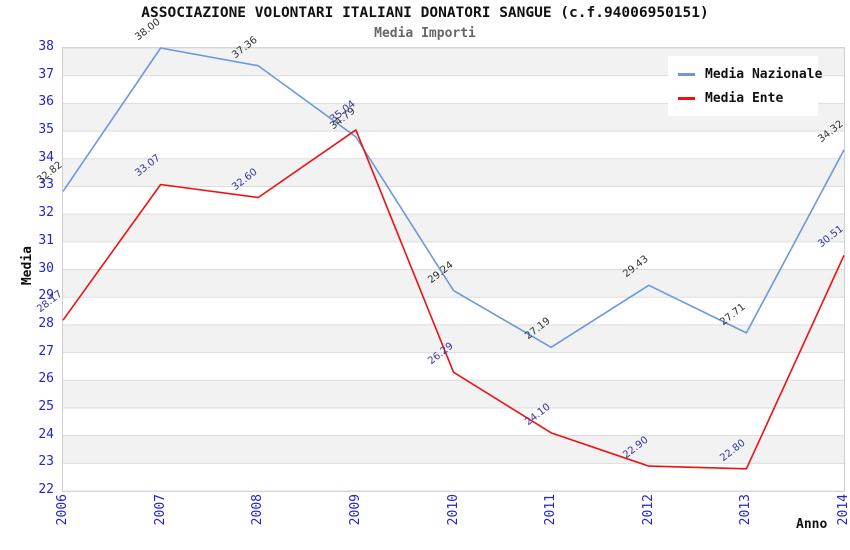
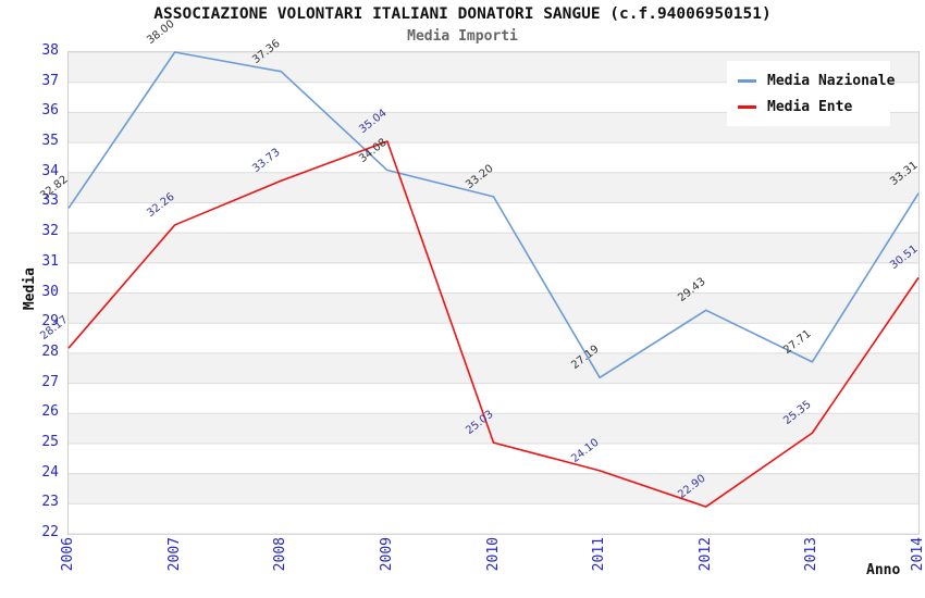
Media Ente/2007: 33.07 -> 32.26
Media Ente/2008: 32.60 -> 33.73
Media Nazionale/2009: 34.79 -> 34.08
Media Nazionale/2010: 29.24 -> 33.20
Media Ente/2010: 26.29 -> 25.03
Media Ente/2013: 22.80 -> 25.35
Media Nazionale/2014: 34.32 -> 33.31
